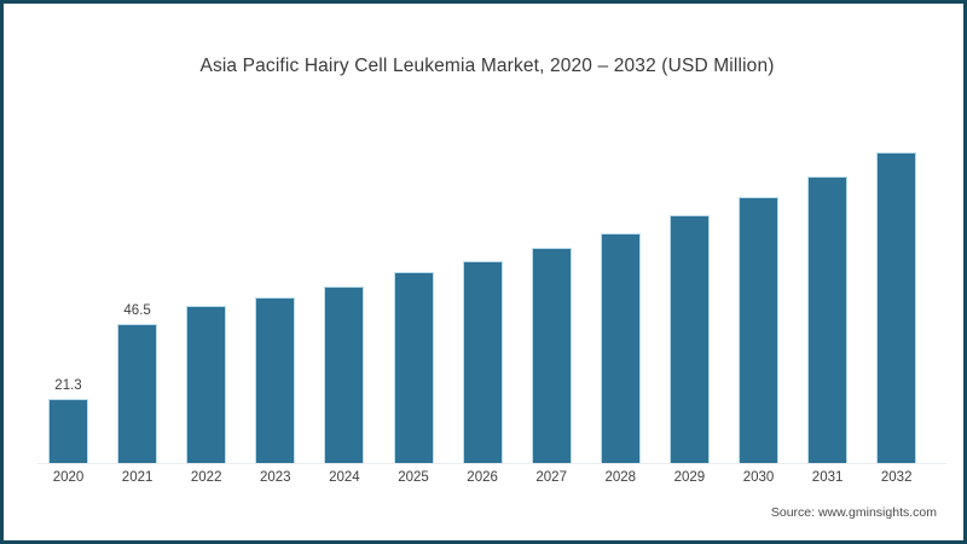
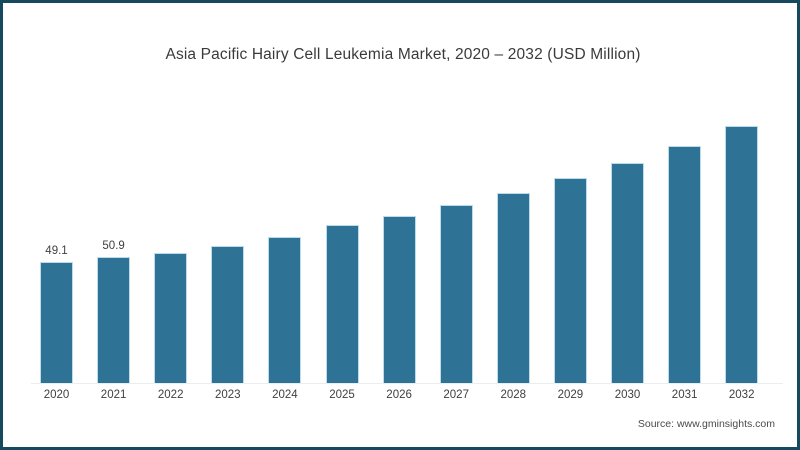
2020: 21.3 -> 49.1
2021: 46.5 -> 50.9
